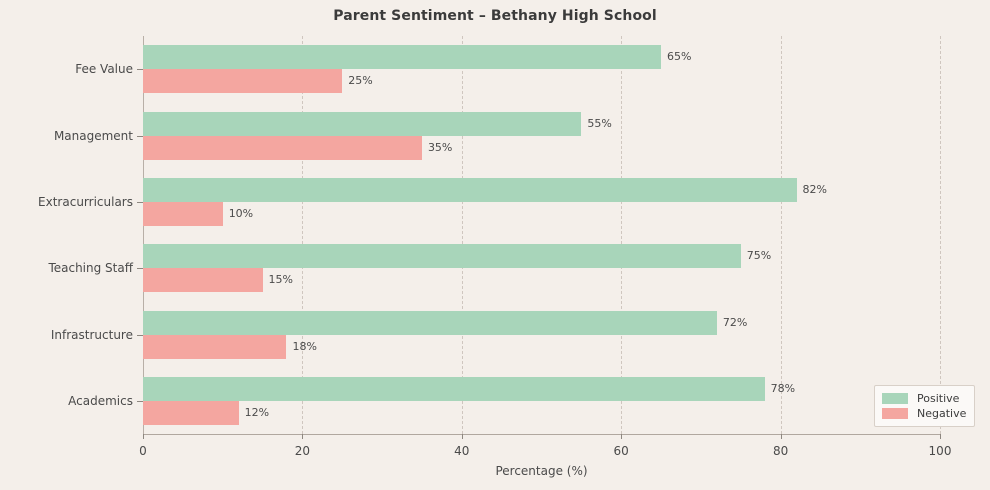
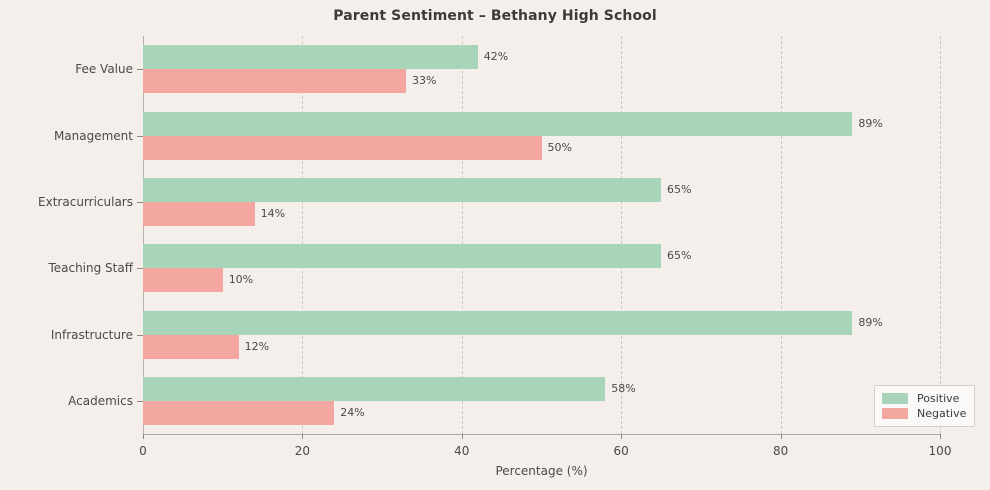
Positive/Academics: 78% -> 58%
Negative/Academics: 12% -> 24%
Positive/Infrastructure: 72% -> 89%
Negative/Infrastructure: 18% -> 12%
Positive/Teaching Staff: 75% -> 65%
Negative/Teaching Staff: 15% -> 10%
Positive/Extracurriculars: 82% -> 65%
Negative/Extracurriculars: 10% -> 14%
Positive/Management: 55% -> 89%
Negative/Management: 35% -> 50%
Positive/Fee Value: 65% -> 42%
Negative/Fee Value: 25% -> 33%
